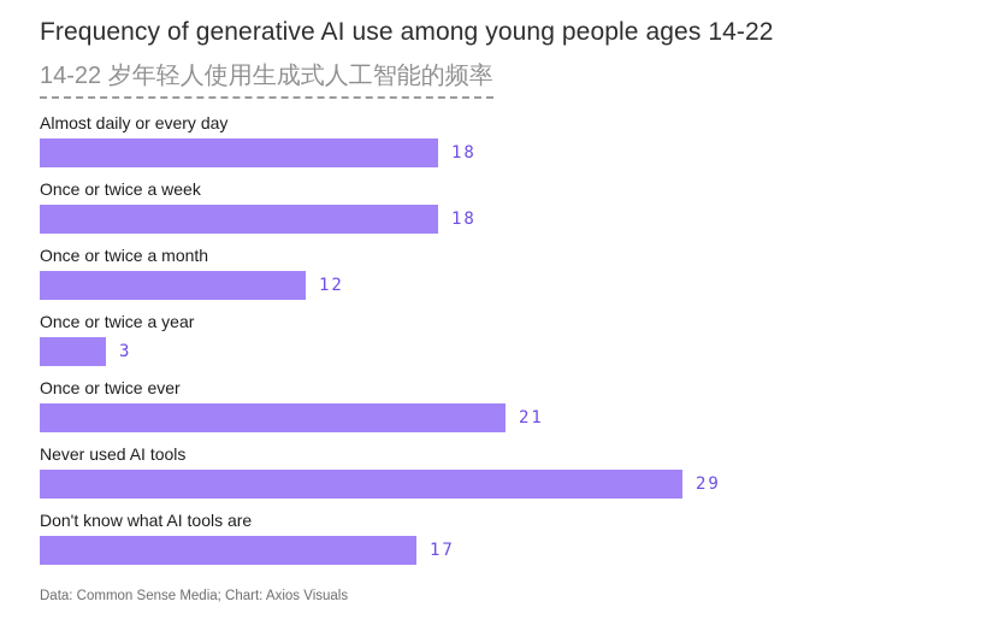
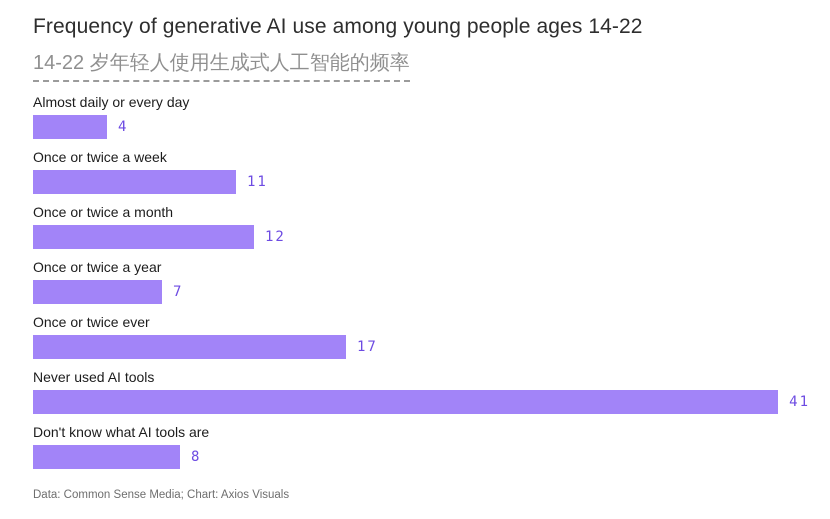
Almost daily or every day: 18 -> 4
Once or twice a week: 18 -> 11
Once or twice a year: 3 -> 7
Once or twice ever: 21 -> 17
Never used AI tools: 29 -> 41
Don't know what AI tools are: 17 -> 8
